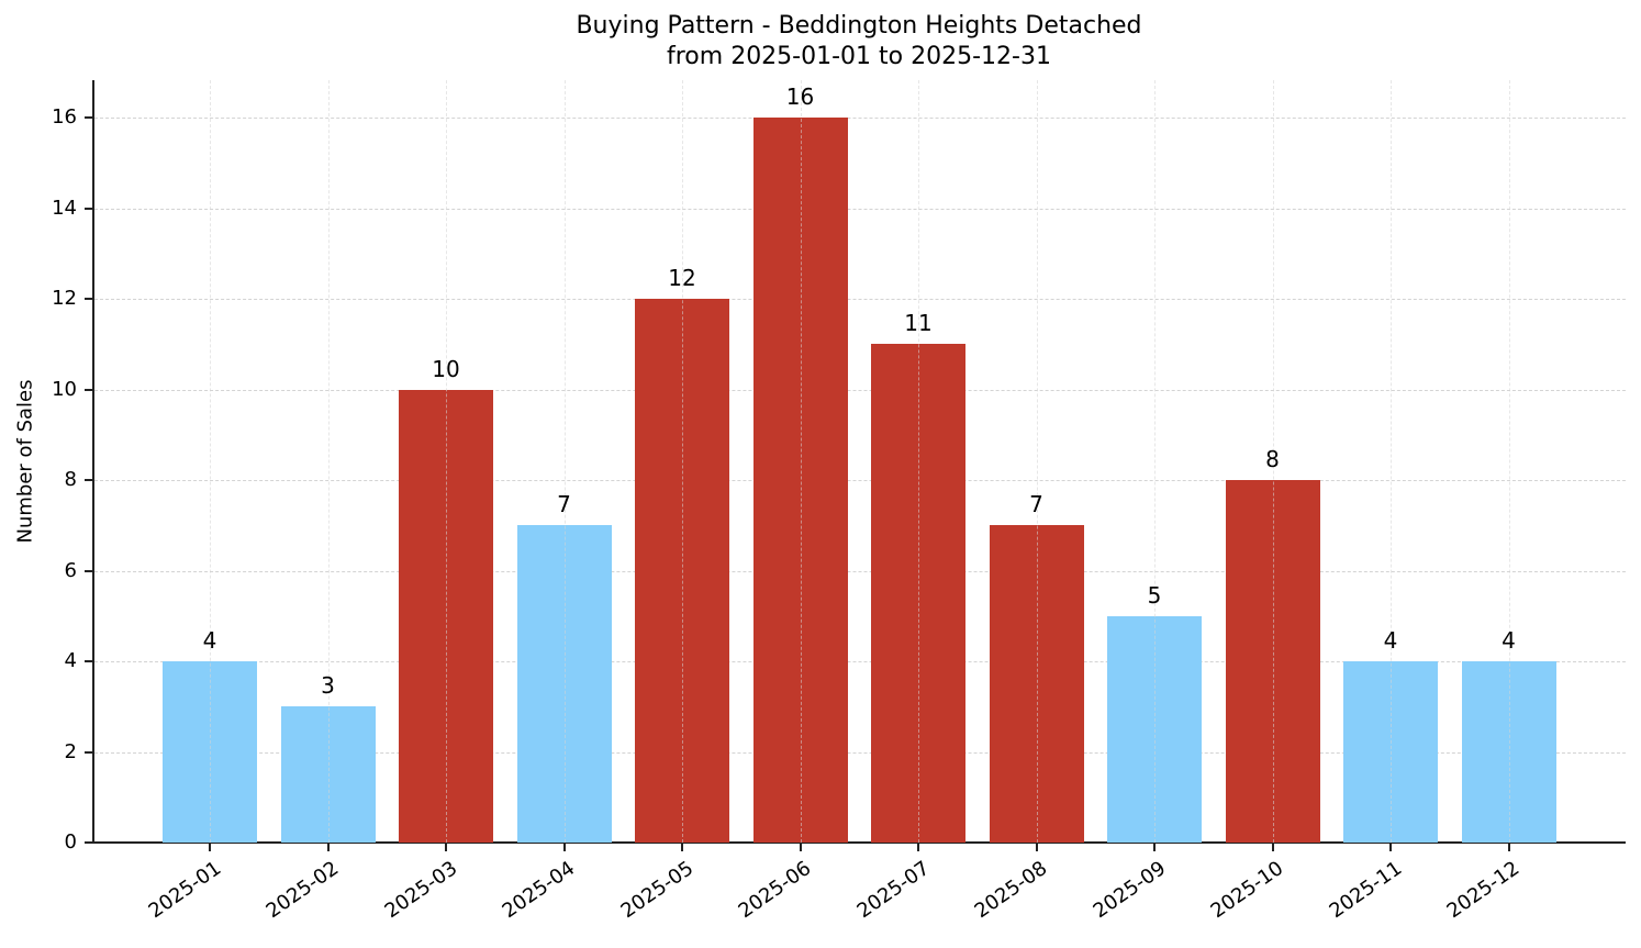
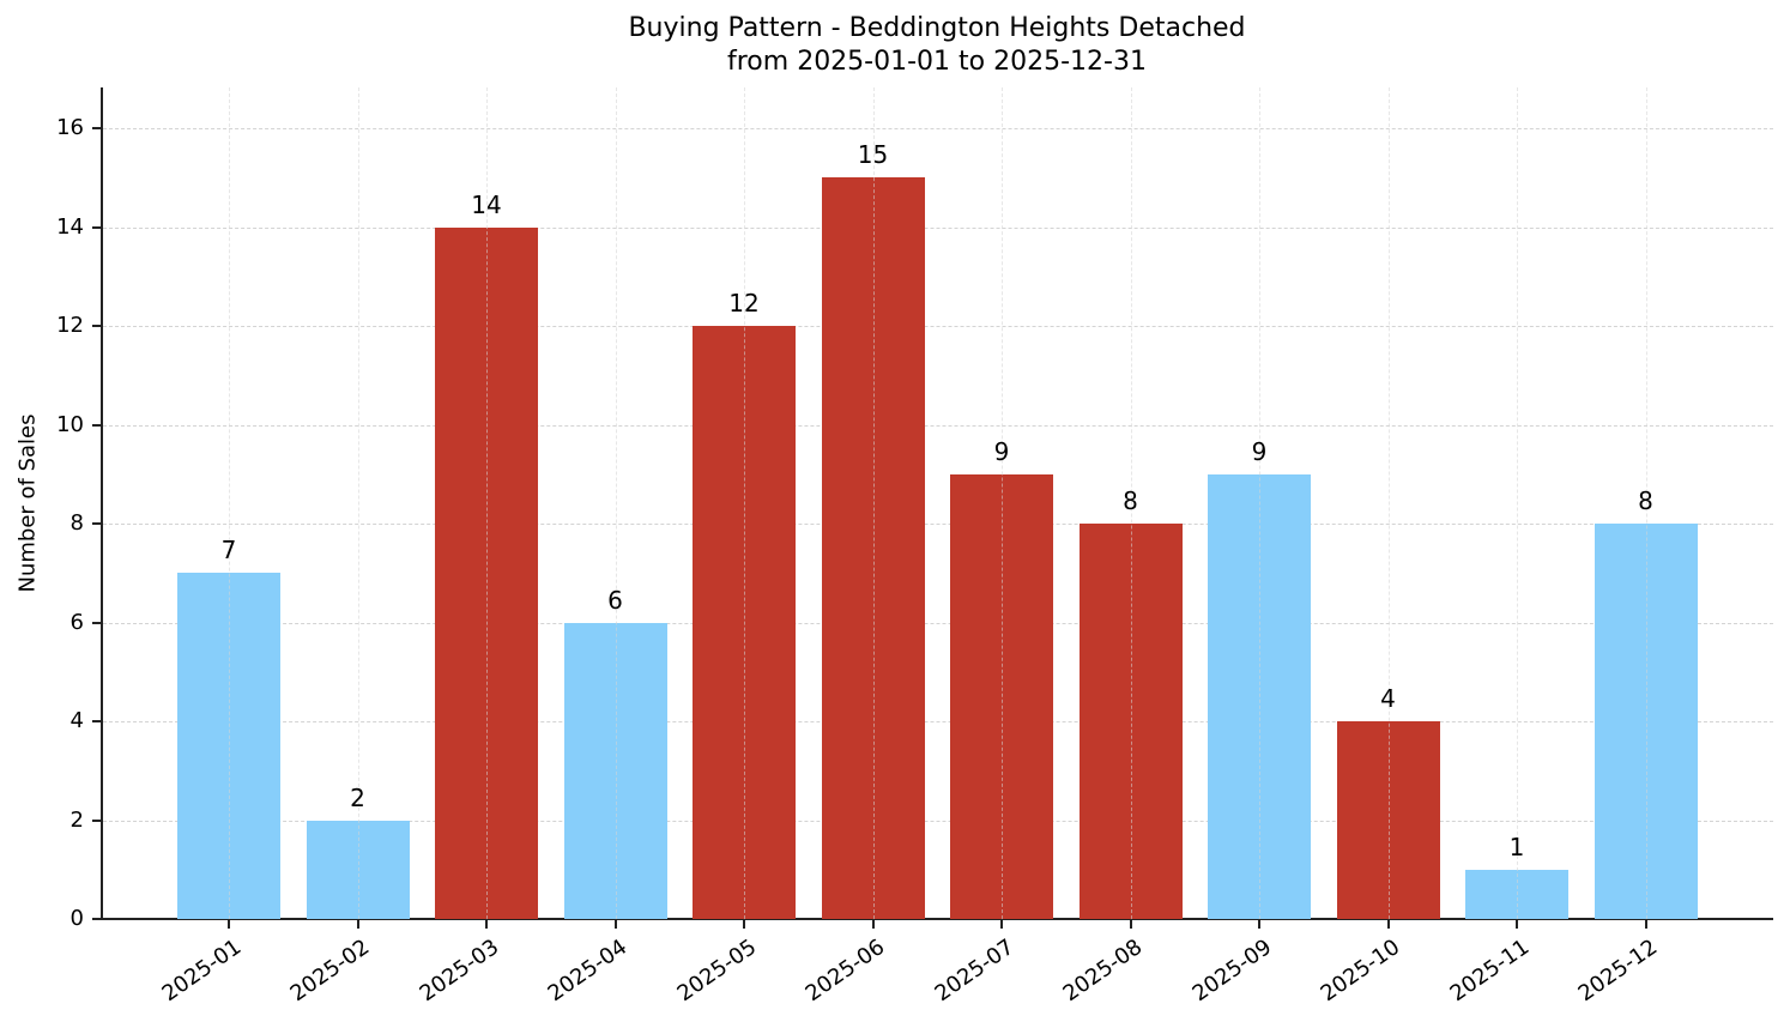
2025-01: 4 -> 7
2025-02: 3 -> 2
2025-03: 10 -> 14
2025-04: 7 -> 6
2025-06: 16 -> 15
2025-07: 11 -> 9
2025-08: 7 -> 8
2025-09: 5 -> 9
2025-10: 8 -> 4
2025-11: 4 -> 1
2025-12: 4 -> 8
